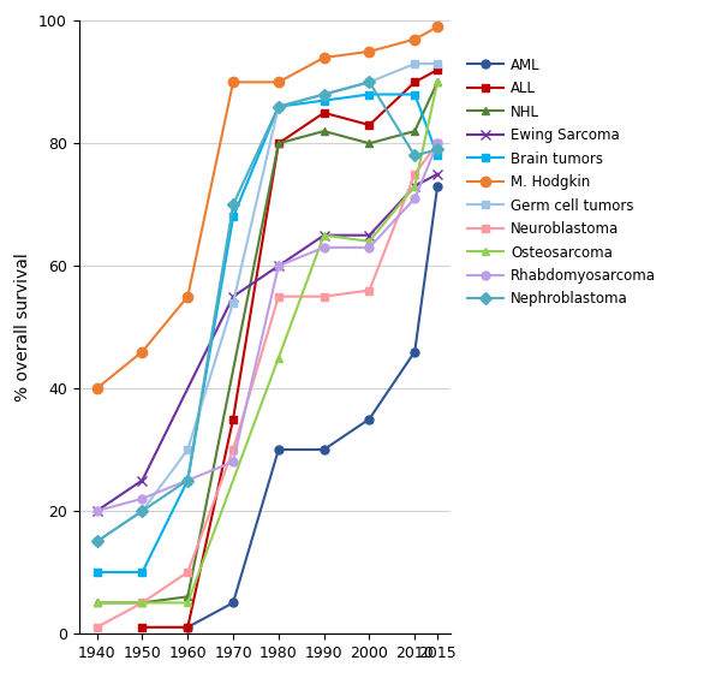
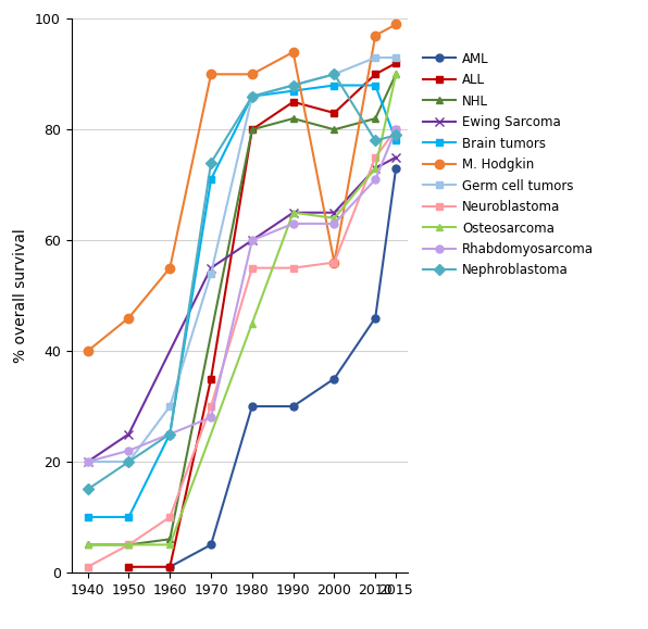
Germ cell tumors/1940: 15 -> 20
Brain tumors/1970: 68 -> 71
Nephroblastoma/1970: 70 -> 74
M. Hodgkin/2000: 95 -> 56
